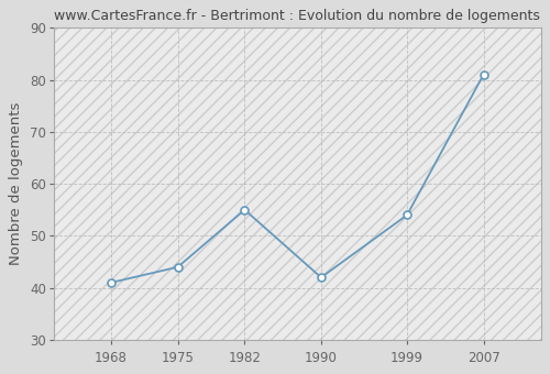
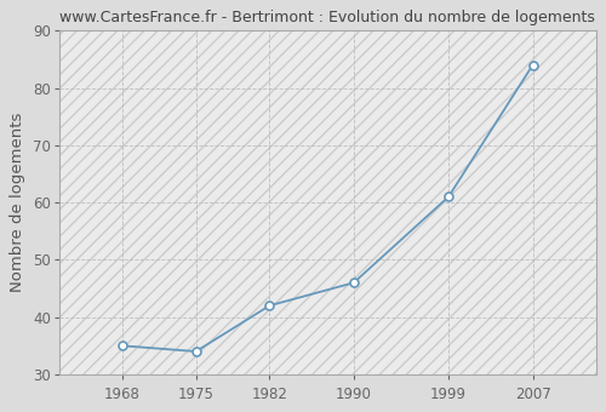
1968: 41 -> 35
1975: 44 -> 34
1982: 55 -> 42
1990: 42 -> 46
1999: 54 -> 61
2007: 81 -> 84
